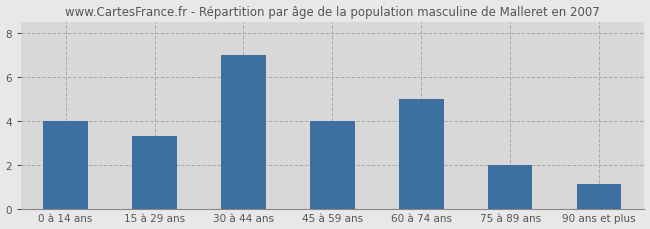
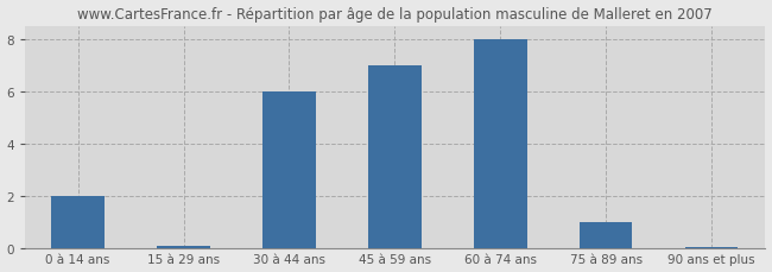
0 à 14 ans: 4.00 -> 2.00
15 à 29 ans: 3.30 -> 0.12
30 à 44 ans: 7.00 -> 6.00
45 à 59 ans: 4.00 -> 7.00
60 à 74 ans: 5.00 -> 8.00
75 à 89 ans: 2.00 -> 1.00
90 ans et plus: 1.15 -> 0.07
